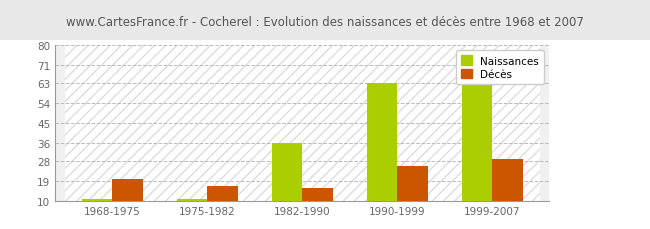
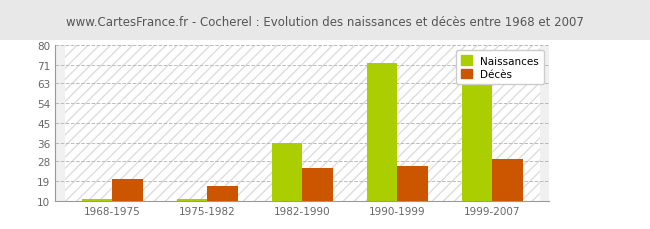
Décès/1982-1990: 16 -> 25
Naissances/1990-1999: 63 -> 72
